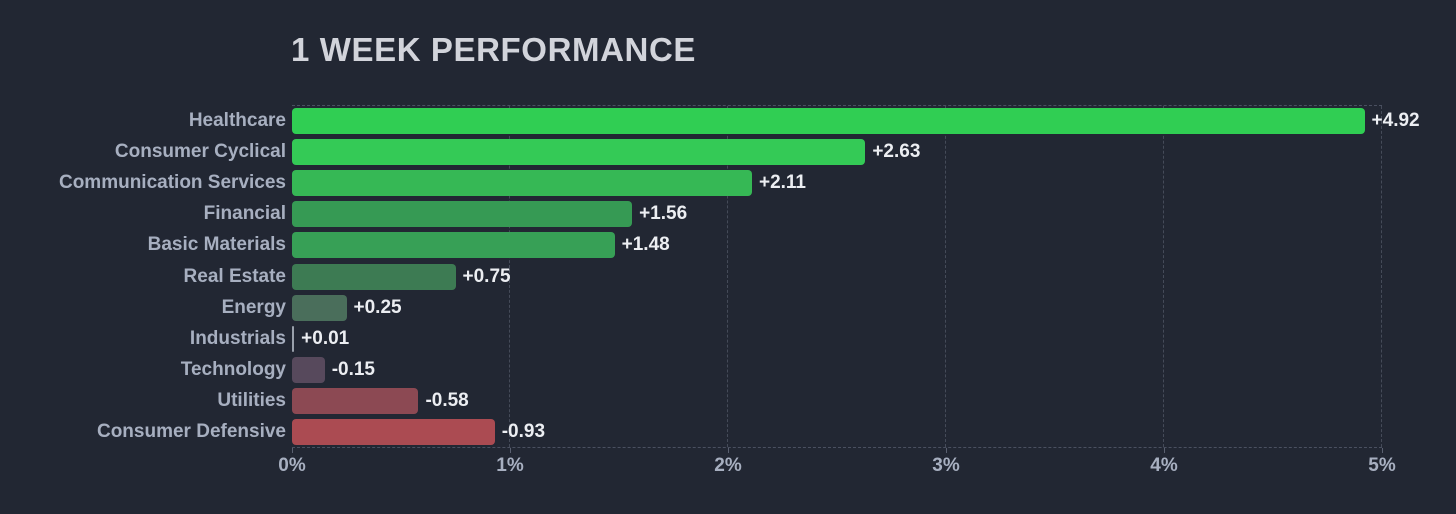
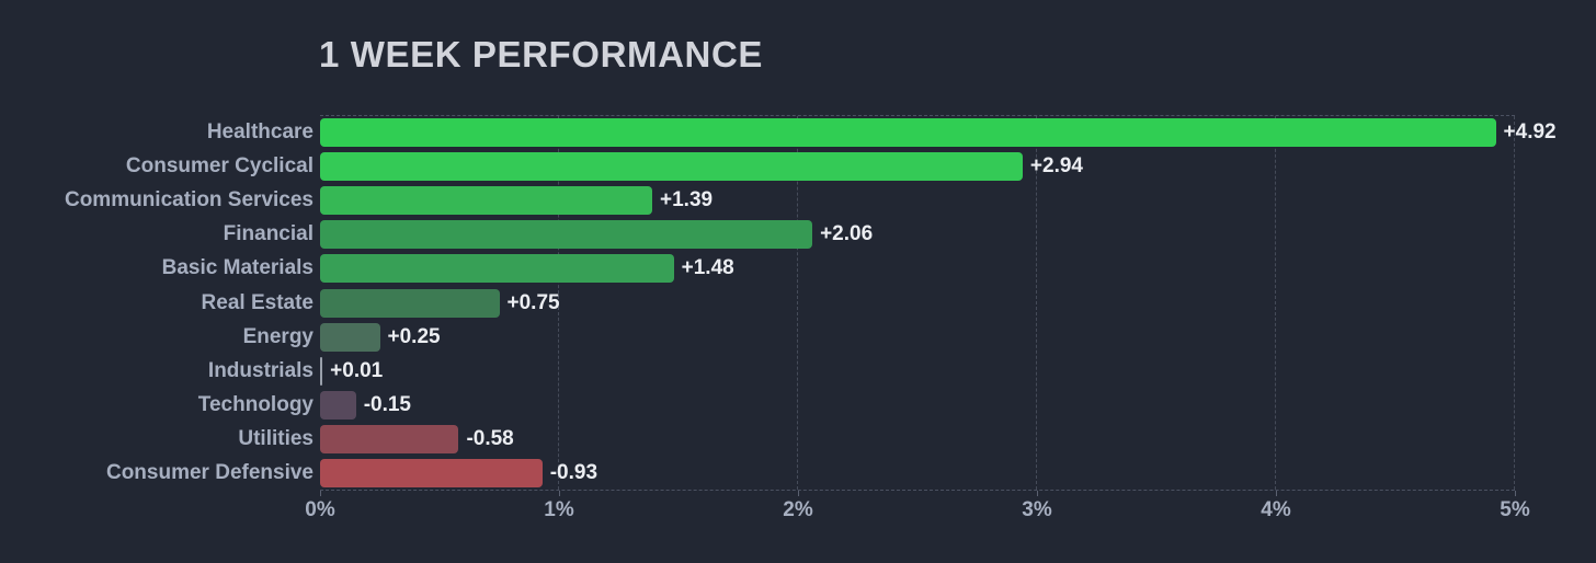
Consumer Cyclical: +2.63 -> +2.94
Communication Services: +2.11 -> +1.39
Financial: +1.56 -> +2.06
